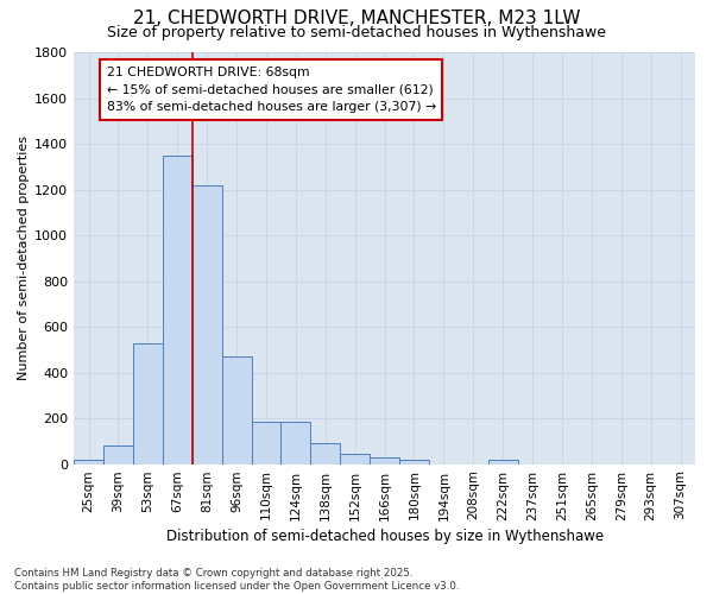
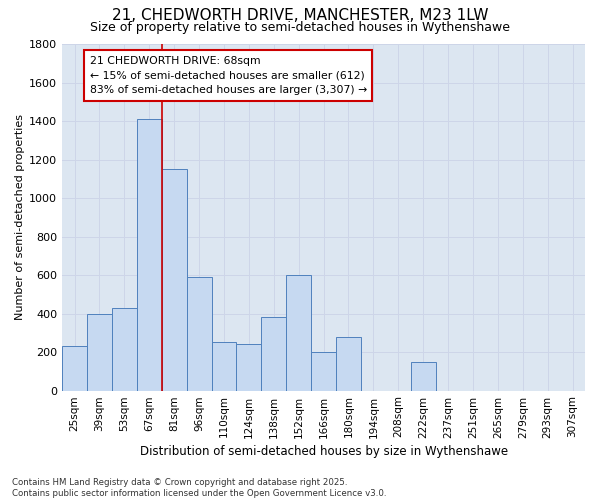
25sqm: 20 -> 230
39sqm: 80 -> 400
53sqm: 530 -> 430
67sqm: 1350 -> 1410
81sqm: 1220 -> 1150
96sqm: 470 -> 590
110sqm: 180 -> 250
124sqm: 180 -> 240
138sqm: 90 -> 380
152sqm: 40 -> 600
166sqm: 30 -> 200
180sqm: 20 -> 280
222sqm: 20 -> 150
